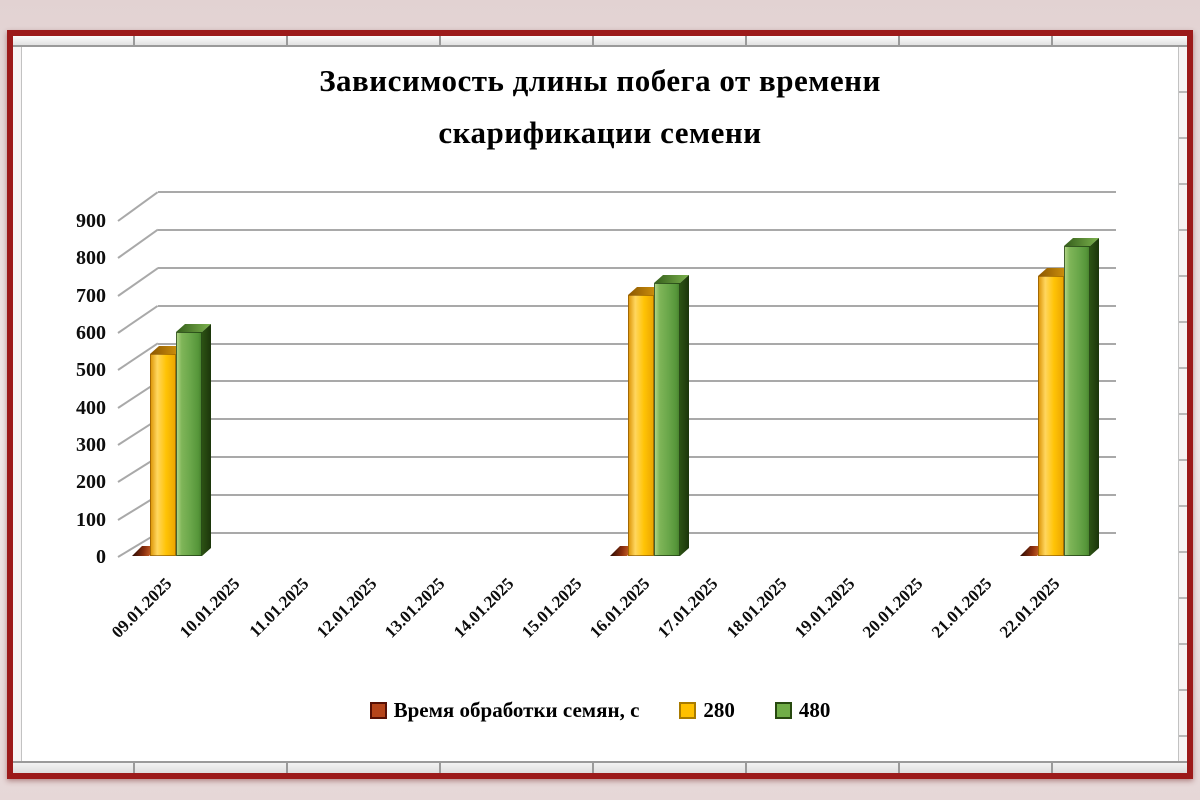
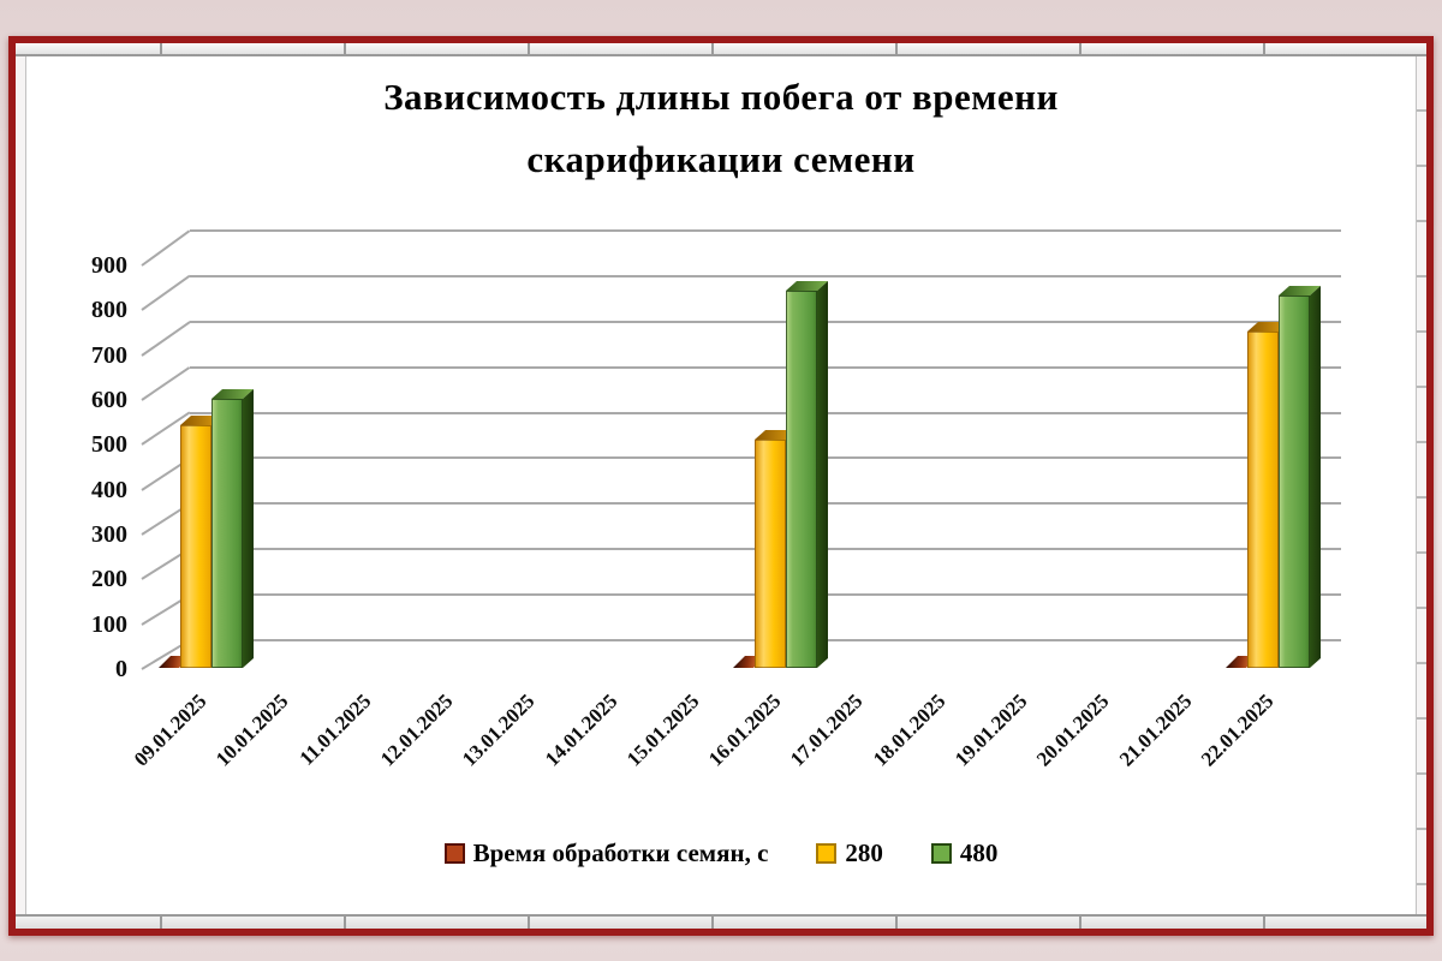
280/16.01.2025: 700 -> 510
480/16.01.2025: 730 -> 840
